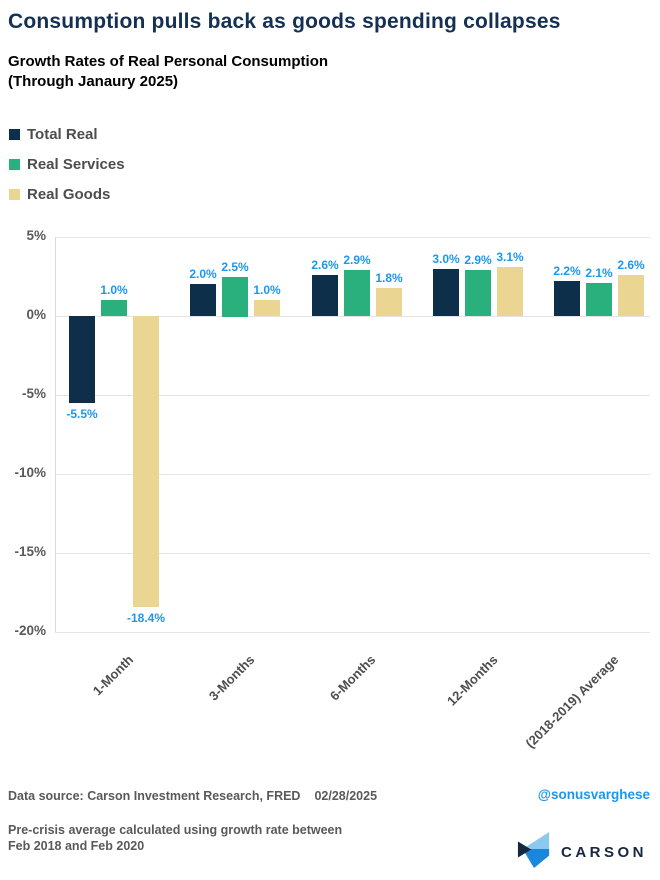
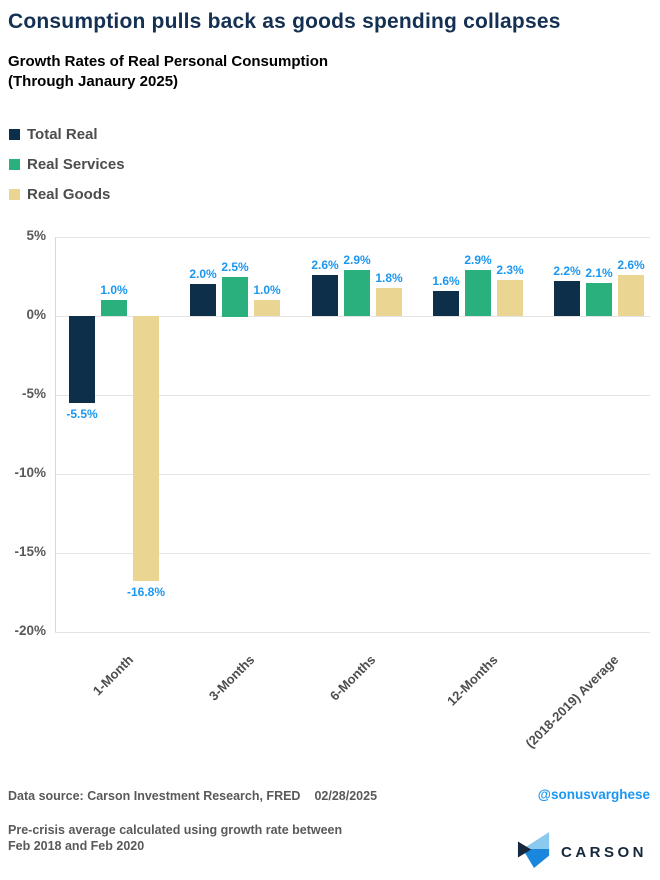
Real Goods/1-Month: -18.4% -> -16.8%
Total Real/12-Months: 3.0% -> 1.6%
Real Goods/12-Months: 3.1% -> 2.3%
